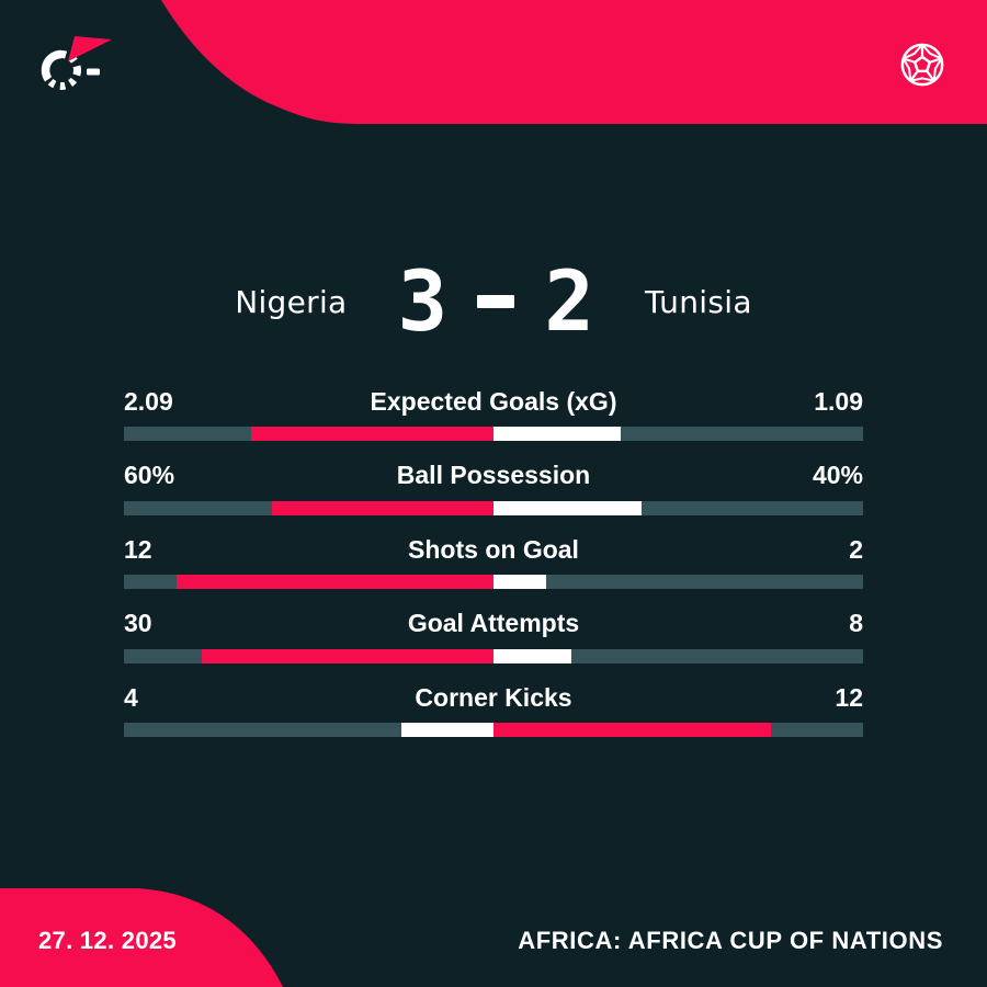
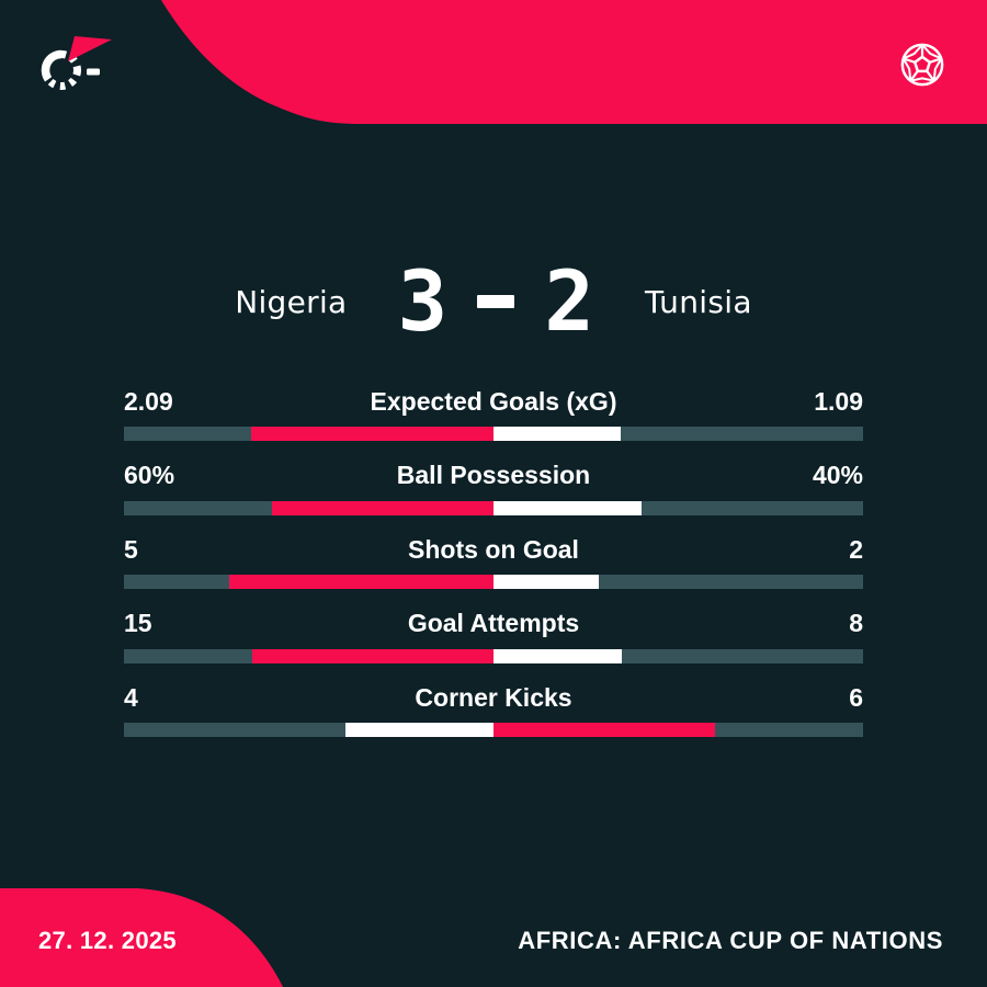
Nigeria/Shots on Goal: 12 -> 5
Nigeria/Goal Attempts: 30 -> 15
Tunisia/Corner Kicks: 12 -> 6
